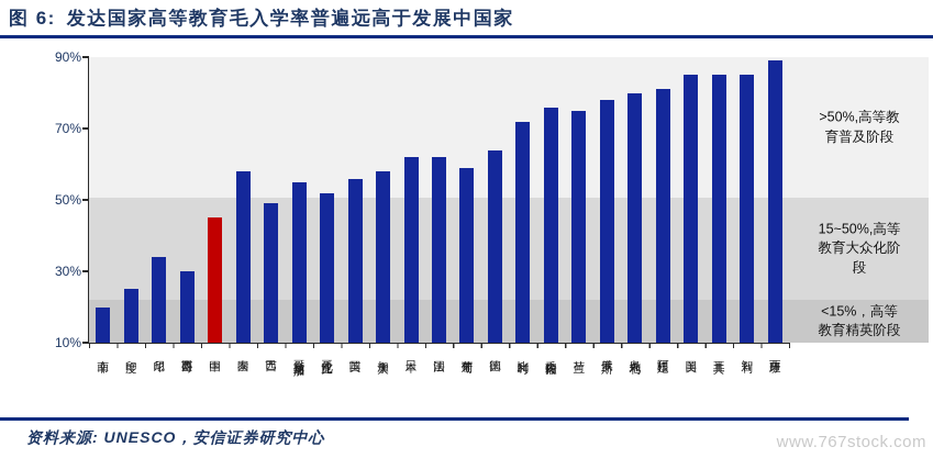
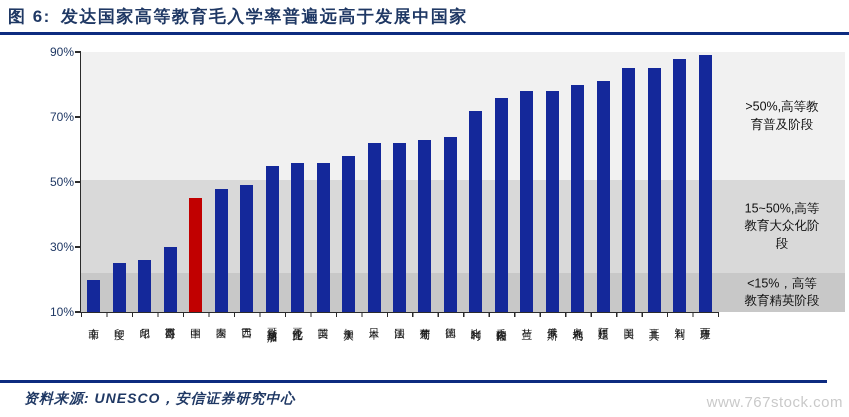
印尼: 34% -> 26%
泰国: 58% -> 48%
哥伦比亚: 52% -> 56%
葡萄牙: 59% -> 63%
荷兰: 75% -> 78%
智利: 85% -> 88%
